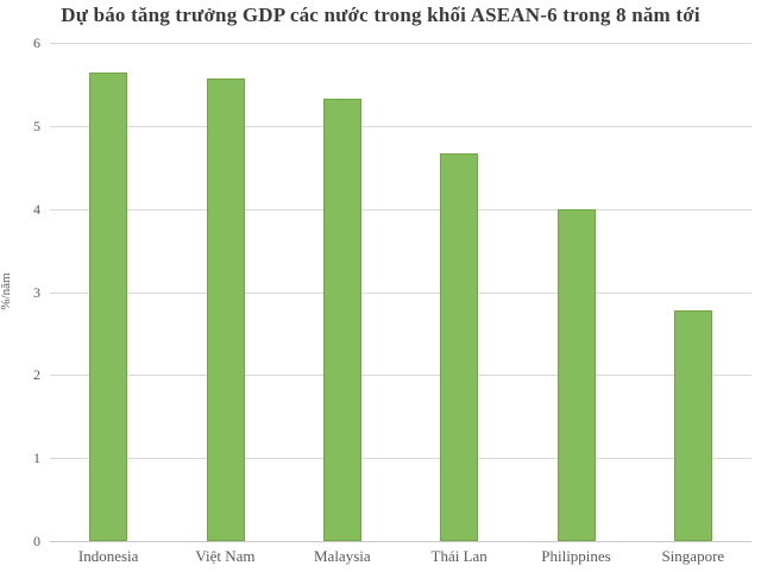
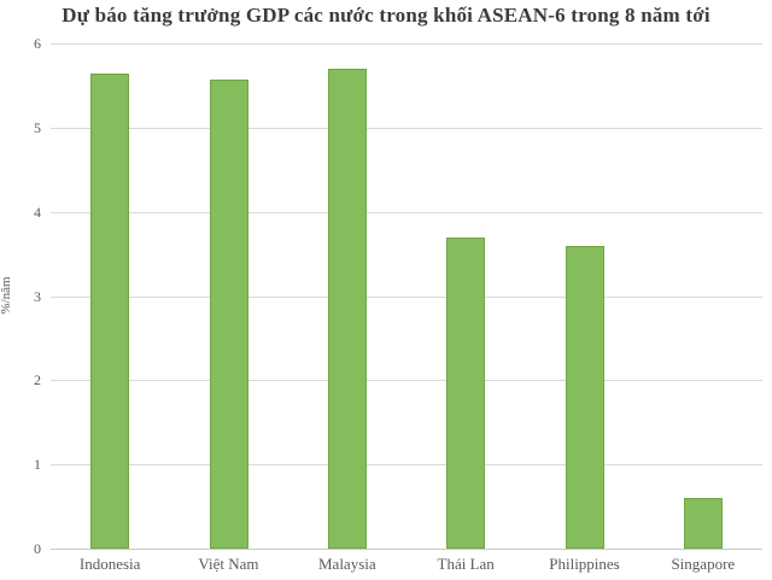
Malaysia: 5.3 -> 5.7
Thái Lan: 4.7 -> 3.7
Philippines: 4.0 -> 3.6
Singapore: 2.8 -> 0.6
